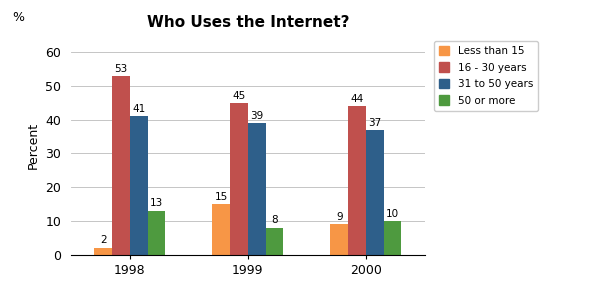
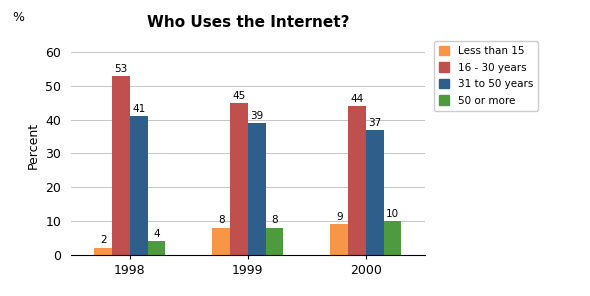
50 or more/1998: 13 -> 4
Less than 15/1999: 15 -> 8
